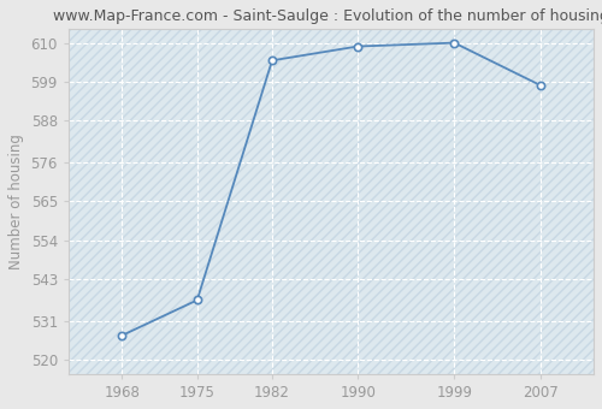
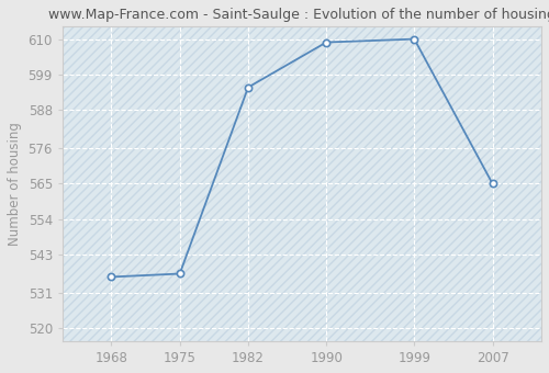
1968: 527 -> 536
1982: 605 -> 595
2007: 598 -> 565
